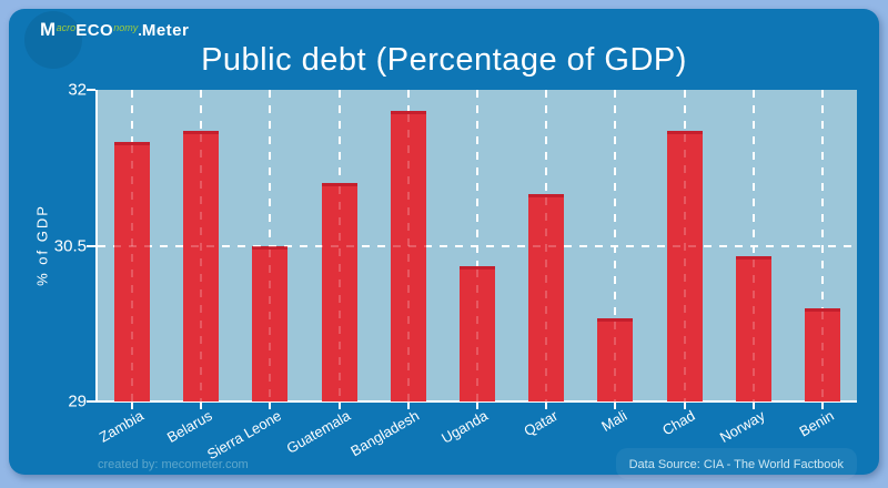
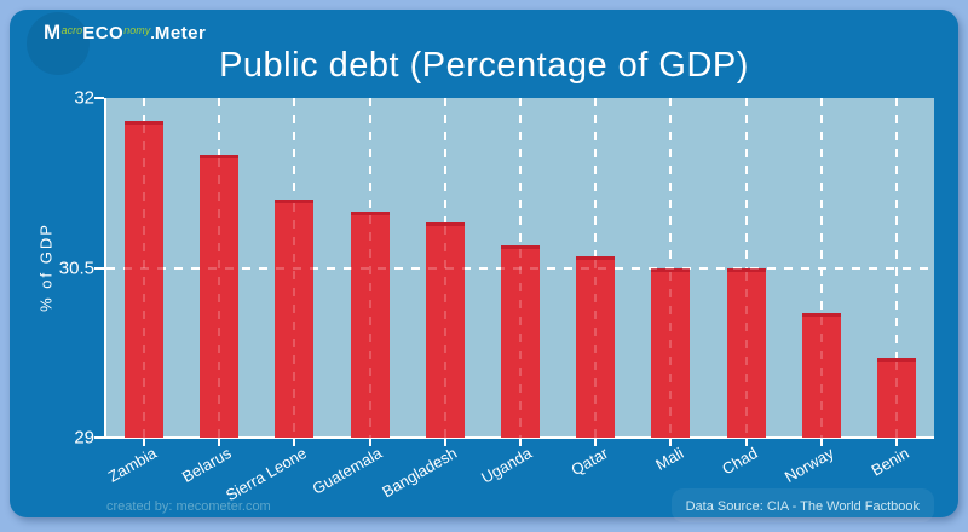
Zambia: 31.5 -> 31.8
Belarus: 31.6 -> 31.5
Sierra Leone: 30.5 -> 31.1
Guatemala: 31.1 -> 31.0
Bangladesh: 31.8 -> 30.9
Uganda: 30.3 -> 30.7
Qatar: 31.0 -> 30.6
Mali: 29.8 -> 30.5
Chad: 31.6 -> 30.5
Norway: 30.4 -> 30.1
Benin: 29.9 -> 29.7
